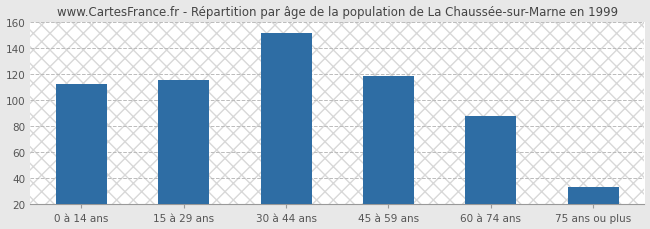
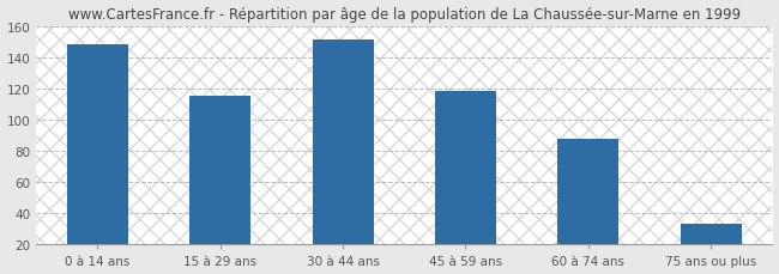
0 à 14 ans: 112 -> 148
